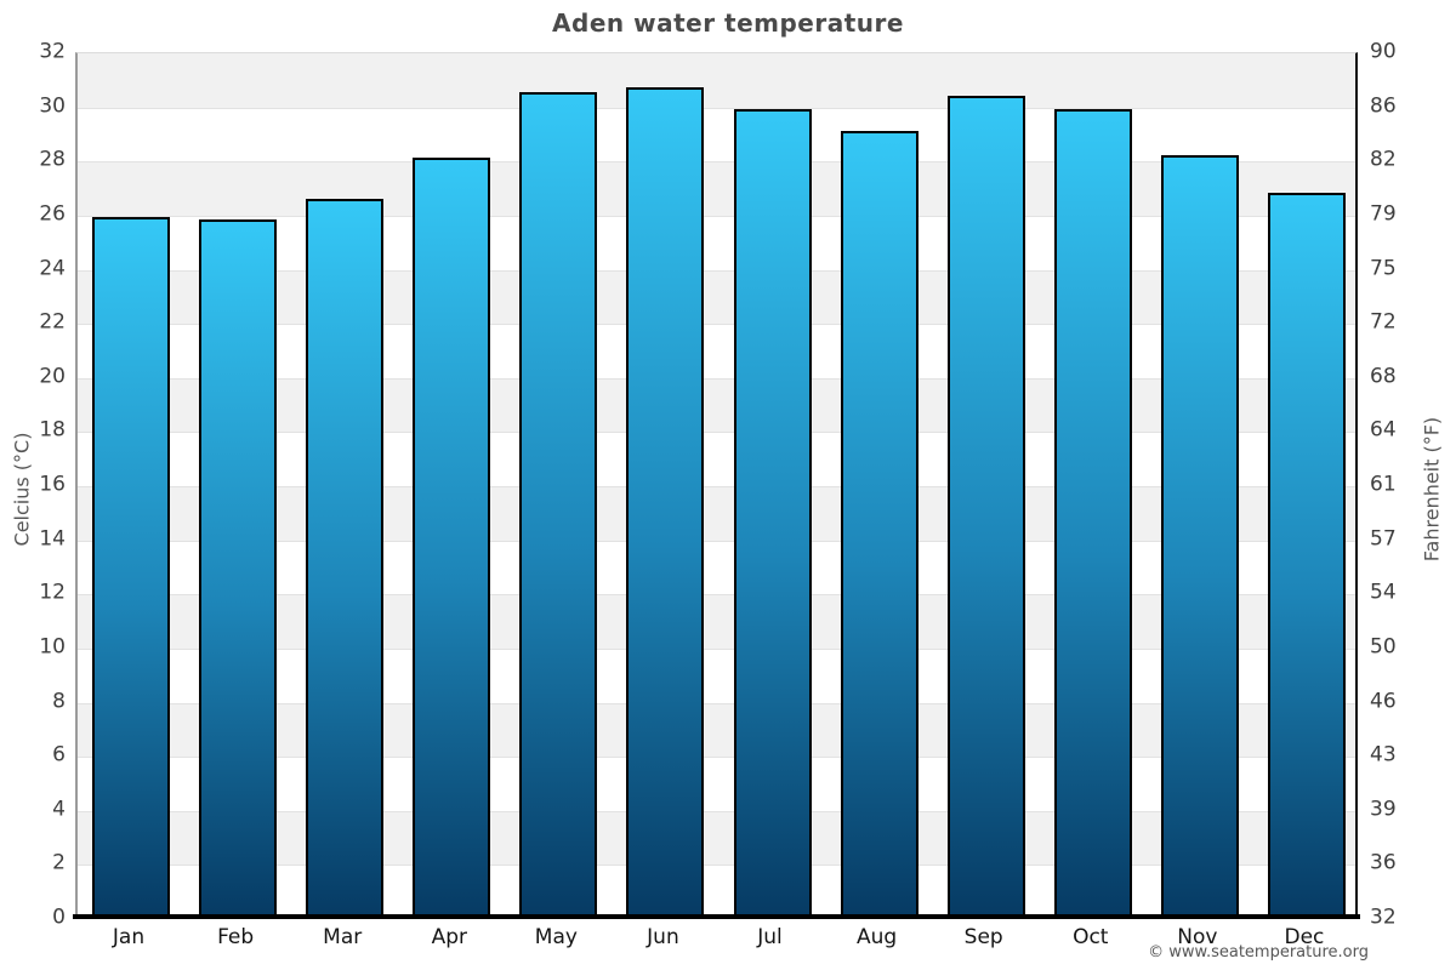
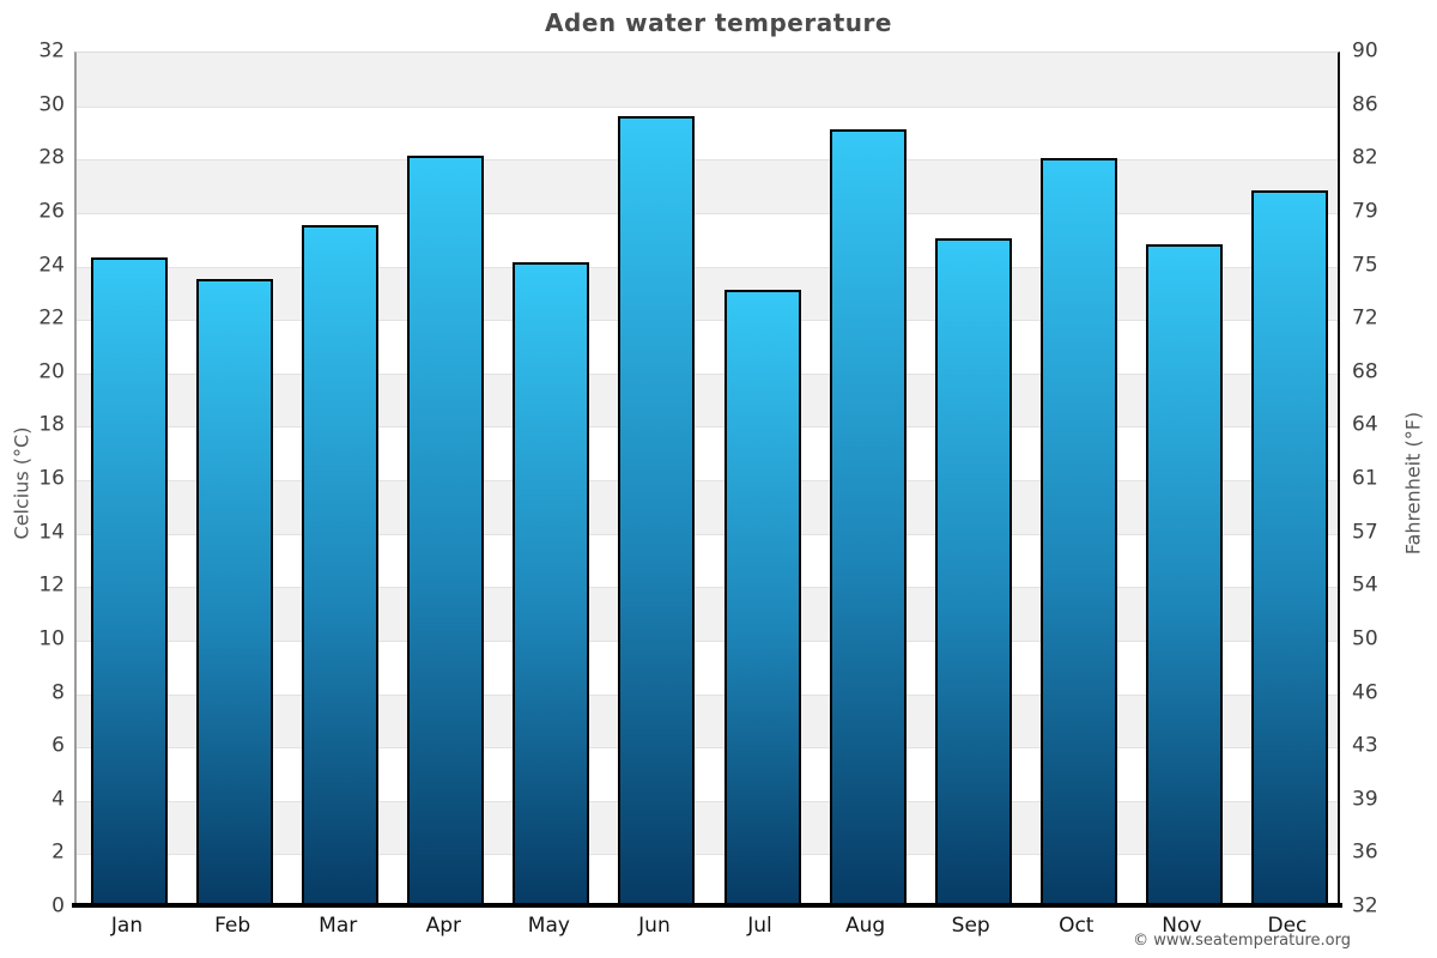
Jan: 25.9 -> 24.3
Feb: 25.8 -> 23.5
Mar: 26.6 -> 25.5
May: 30.5 -> 24.1
Jun: 30.7 -> 29.6
Jul: 29.9 -> 23.1
Sep: 30.4 -> 25.0
Oct: 29.9 -> 28.0
Nov: 28.2 -> 24.8
